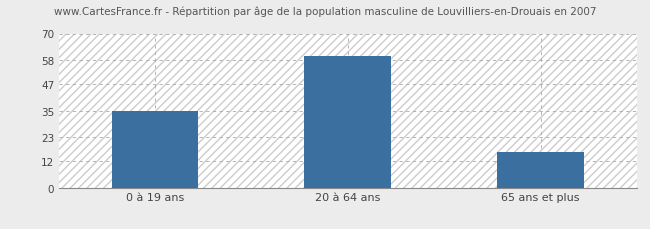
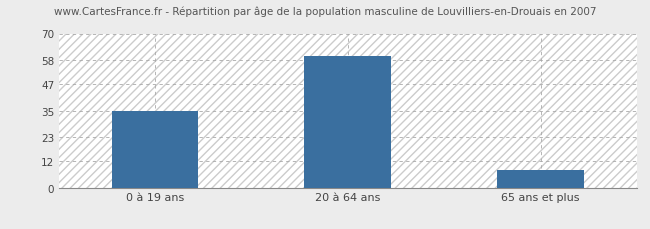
65 ans et plus: 16 -> 8
